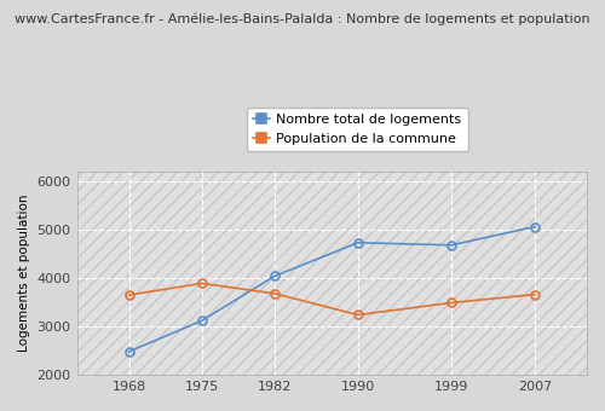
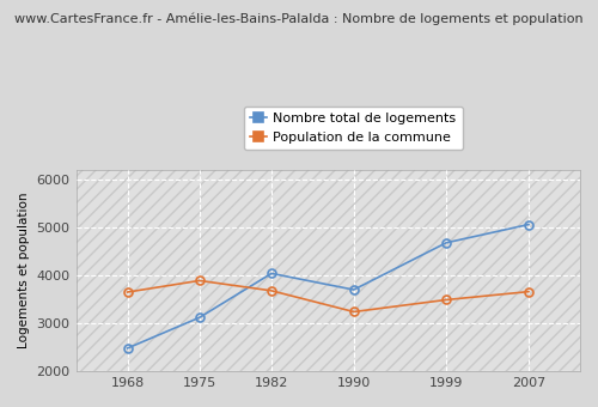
Nombre total de logements/1990: 4730 -> 3700
